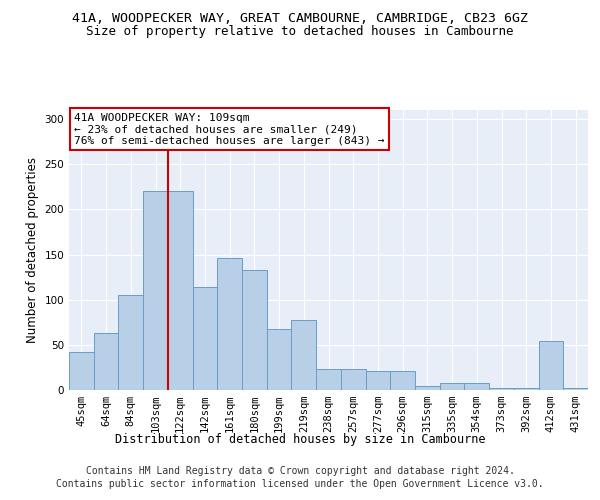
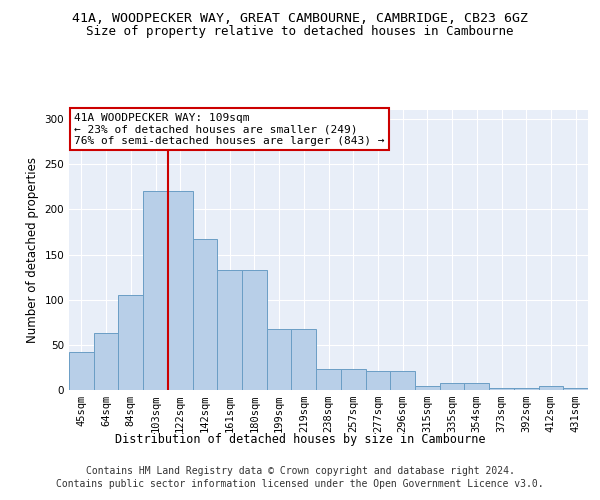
142sqm: 114 -> 167
161sqm: 146 -> 133
219sqm: 78 -> 68
412sqm: 54 -> 4
